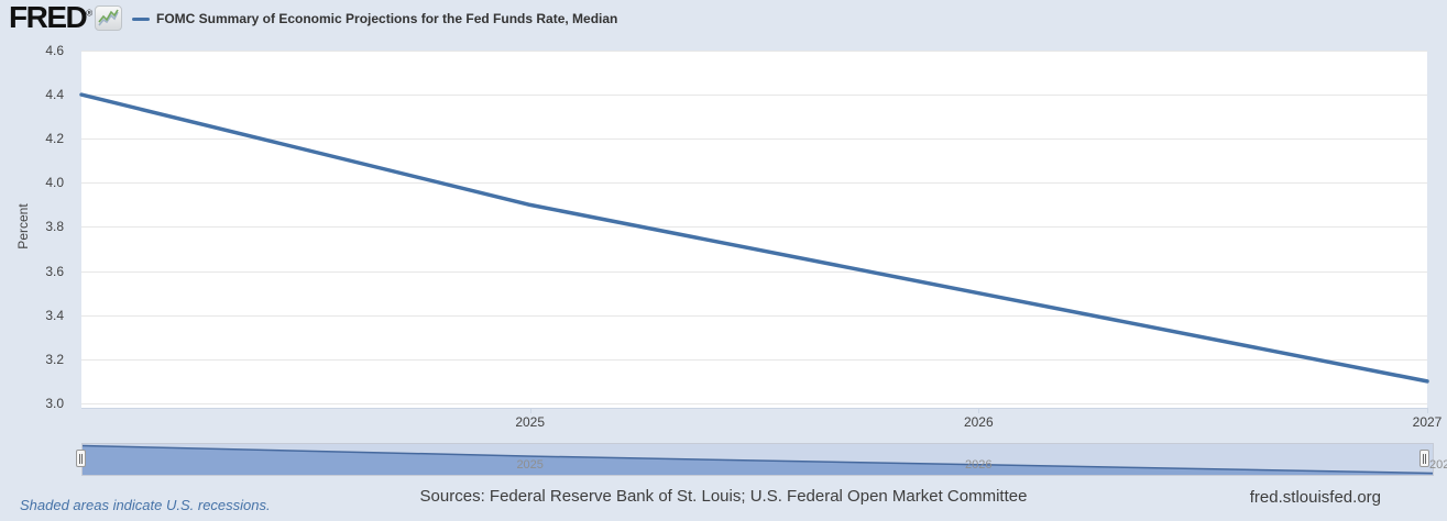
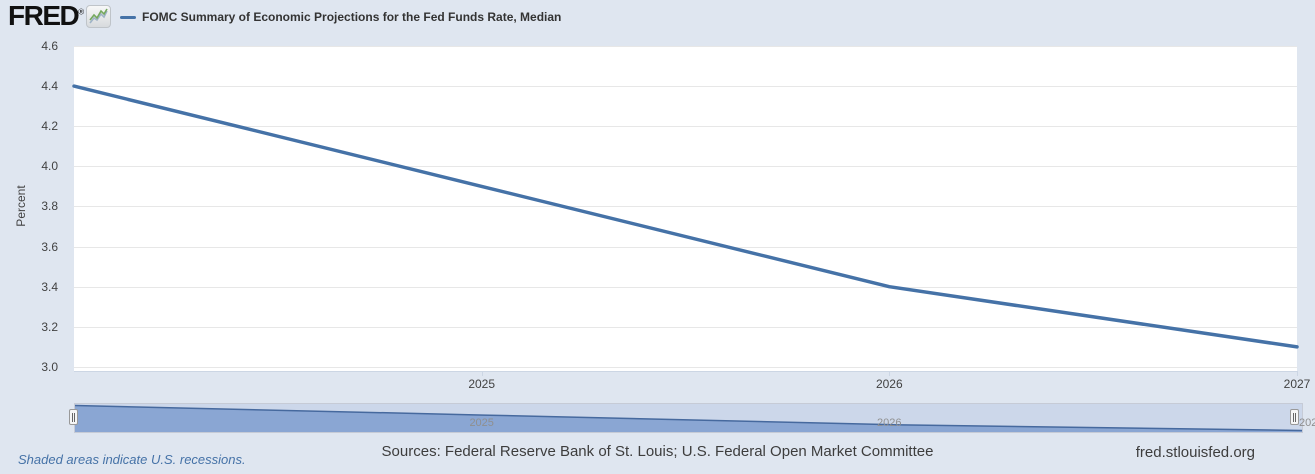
2026: 3.5 -> 3.4
